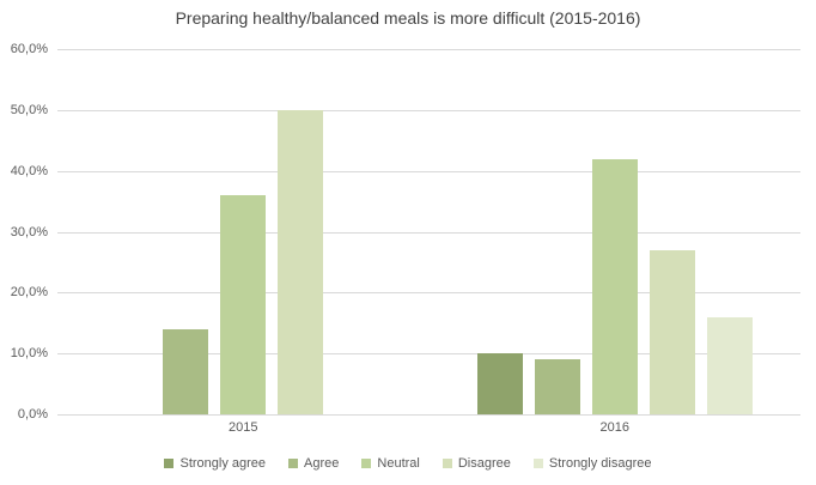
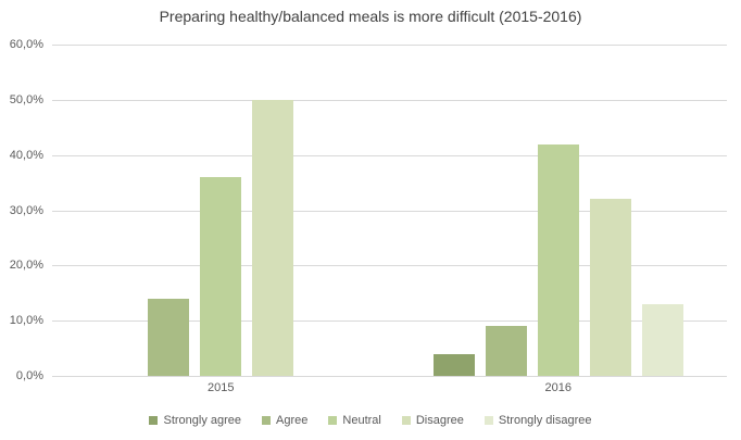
Strongly agree/2016: 10% -> 4%
Disagree/2016: 27% -> 32%
Strongly disagree/2016: 16% -> 13%
